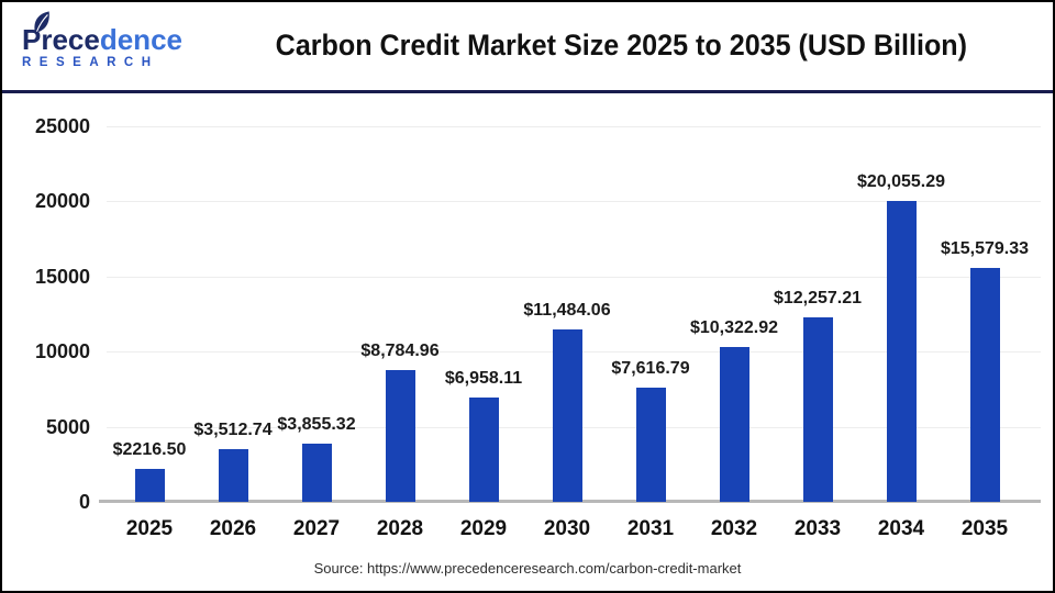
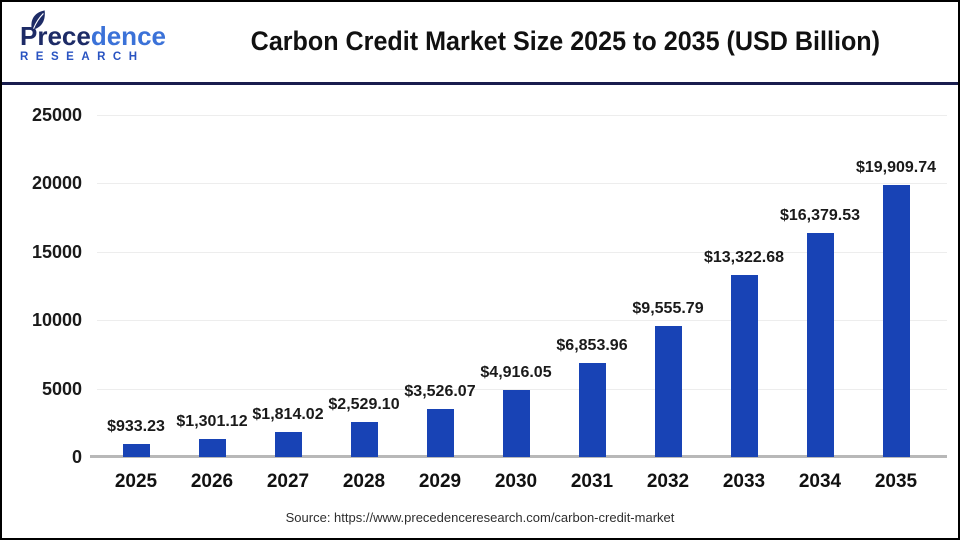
2025: $2216.50 -> $933.23
2026: $3,512.74 -> $1,301.12
2027: $3,855.32 -> $1,814.02
2028: $8,784.96 -> $2,529.10
2029: $6,958.11 -> $3,526.07
2030: $11,484.06 -> $4,916.05
2031: $7,616.79 -> $6,853.96
2032: $10,322.92 -> $9,555.79
2033: $12,257.21 -> $13,322.68
2034: $20,055.29 -> $16,379.53
2035: $15,579.33 -> $19,909.74
